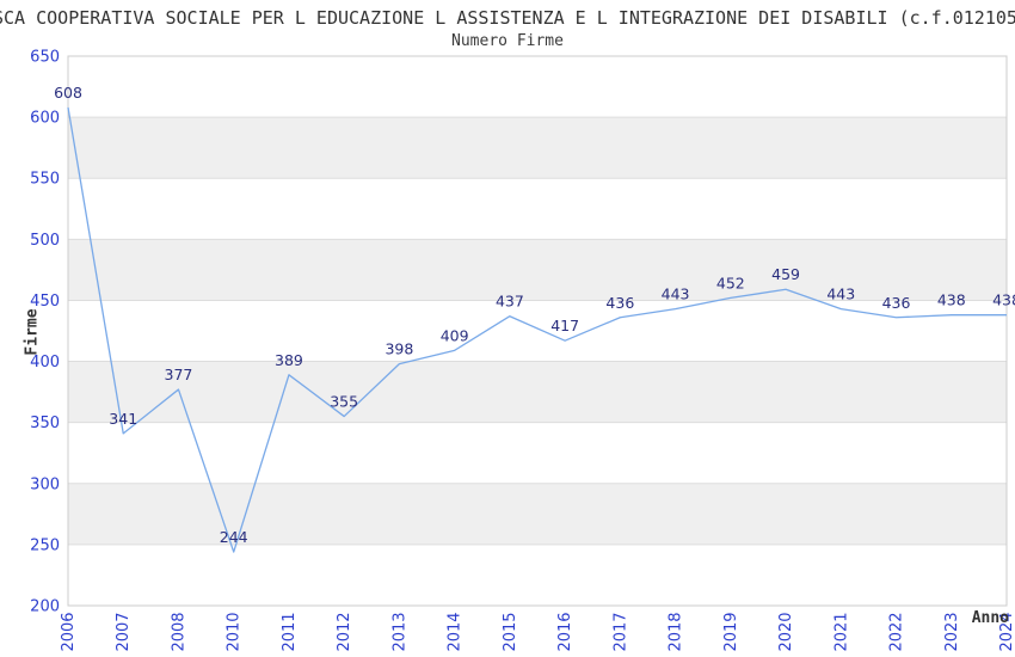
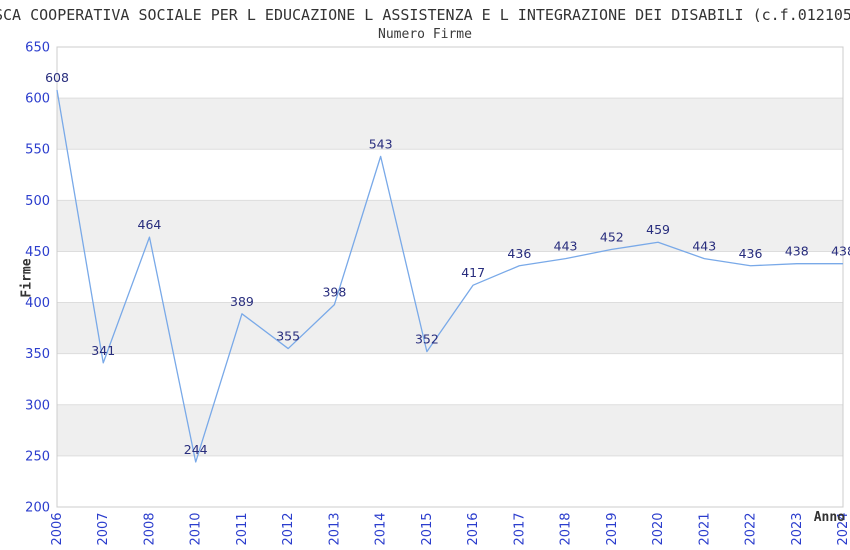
2008: 377 -> 464
2014: 409 -> 543
2015: 437 -> 352
